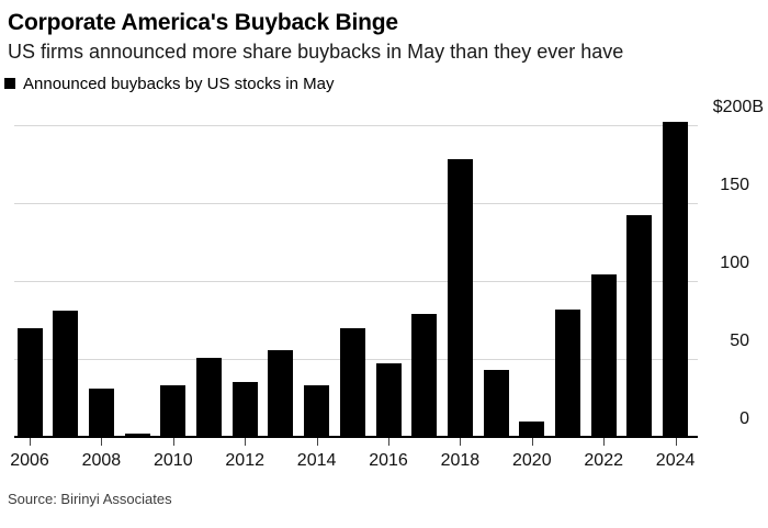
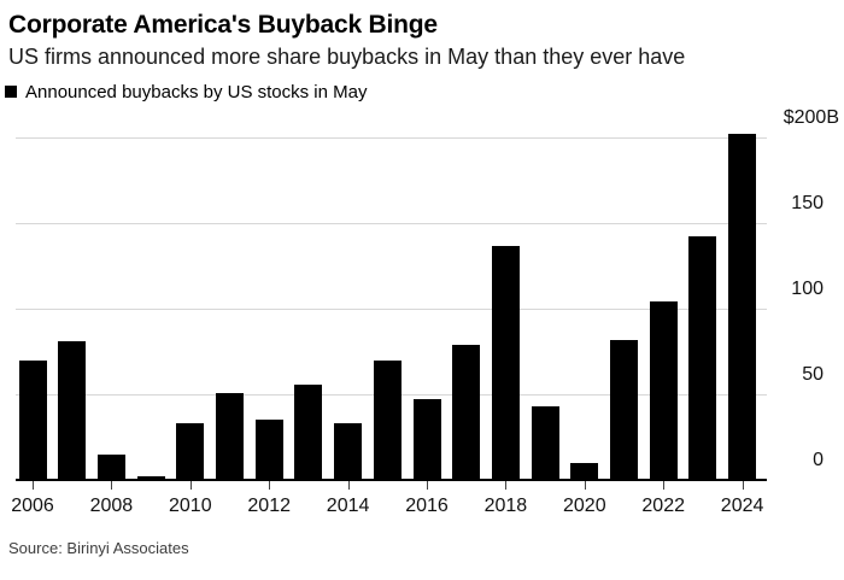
2008: 31 -> 15
2018: 178 -> 137
